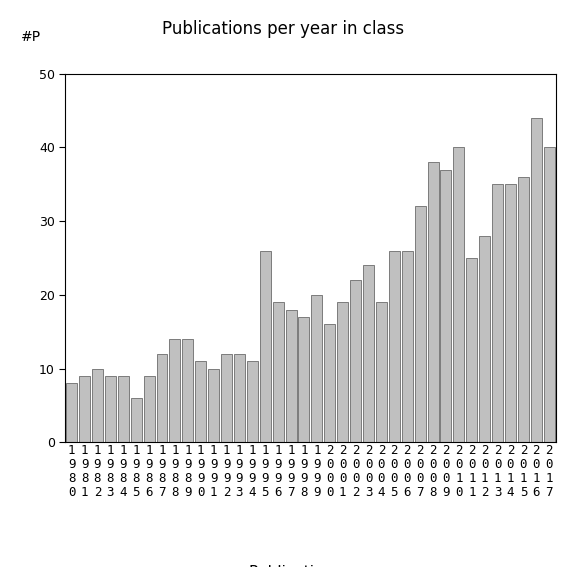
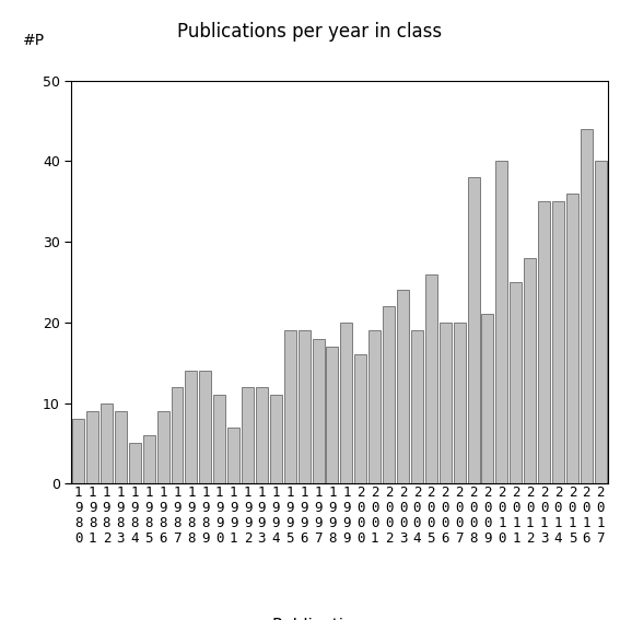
1 9 8 4: 9 -> 5
1 9 9 1: 10 -> 7
1 9 9 5: 26 -> 19
2 0 0 6: 26 -> 20
2 0 0 7: 32 -> 20
2 0 0 9: 37 -> 21
